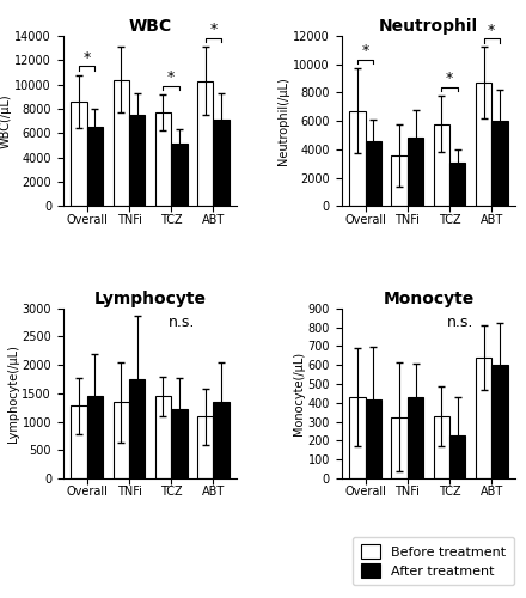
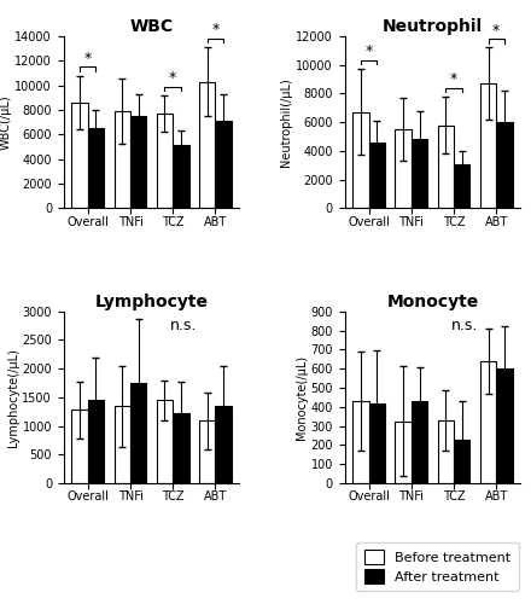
WBC/Before treatment/TNFi: 10400 -> 7900
Neutrophil/Before treatment/TNFi: 3600 -> 5500
